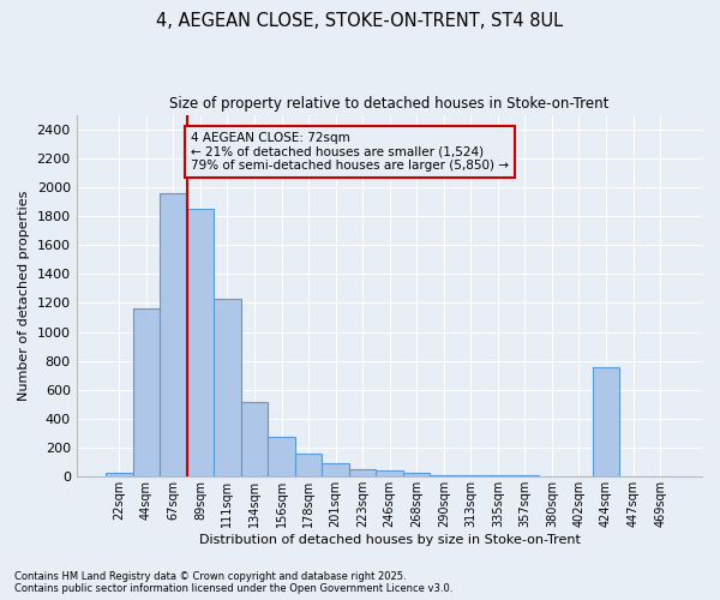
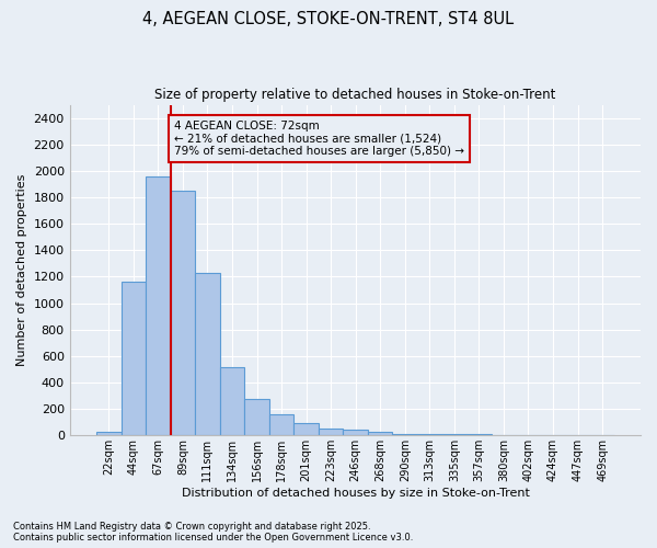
424sqm: 760 -> 0
